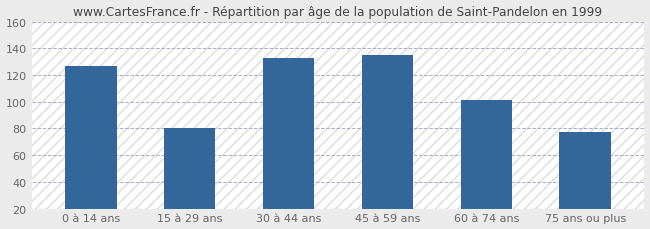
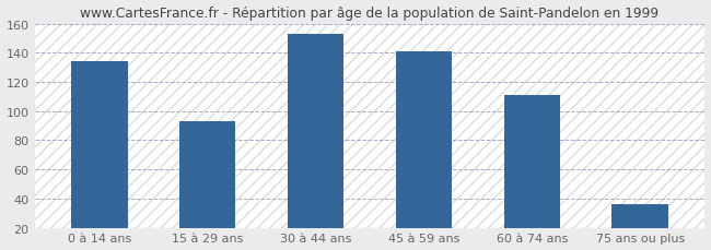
0 à 14 ans: 127 -> 134
15 à 29 ans: 80 -> 93
30 à 44 ans: 133 -> 153
45 à 59 ans: 135 -> 141
60 à 74 ans: 101 -> 111
75 ans ou plus: 77 -> 36
